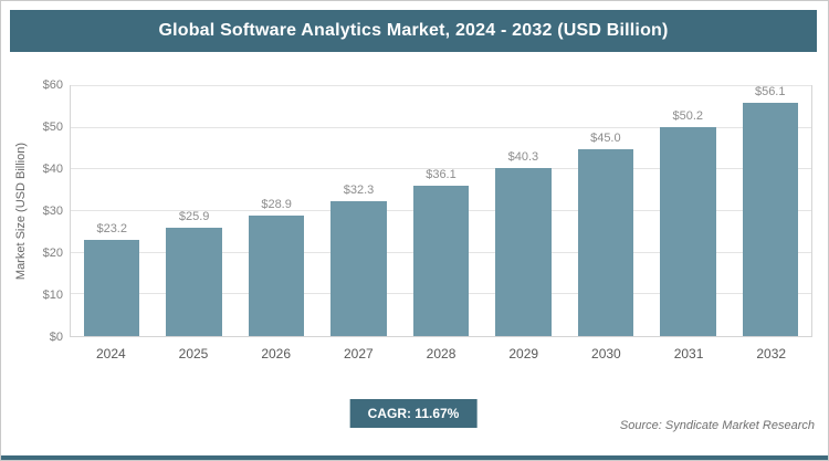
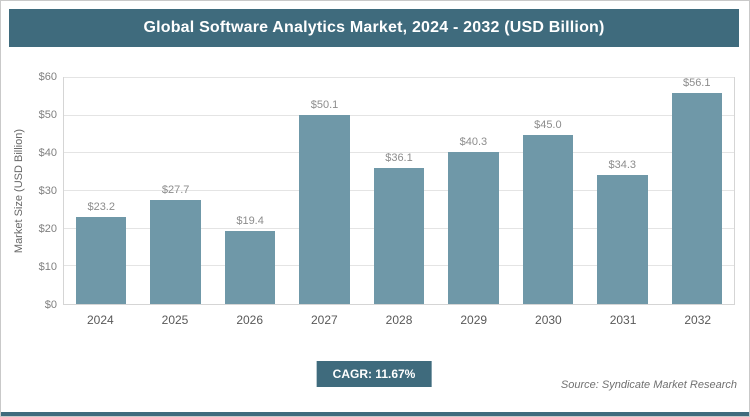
2025: $25.9 -> $27.7
2026: $28.9 -> $19.4
2027: $32.3 -> $50.1
2031: $50.2 -> $34.3
